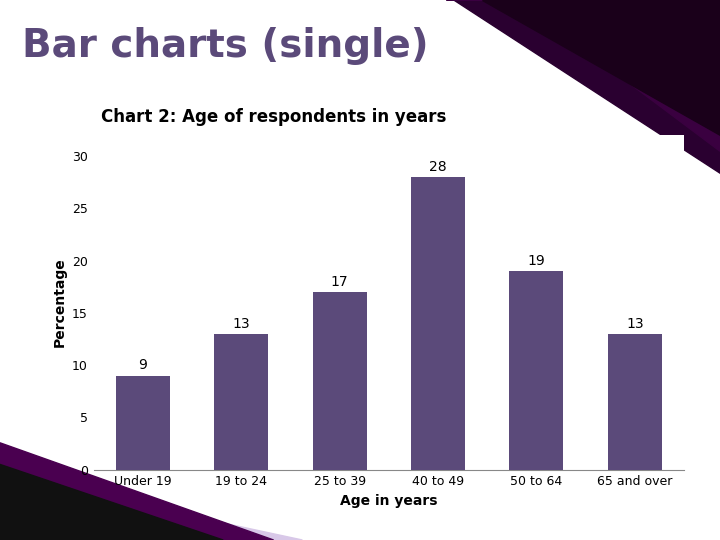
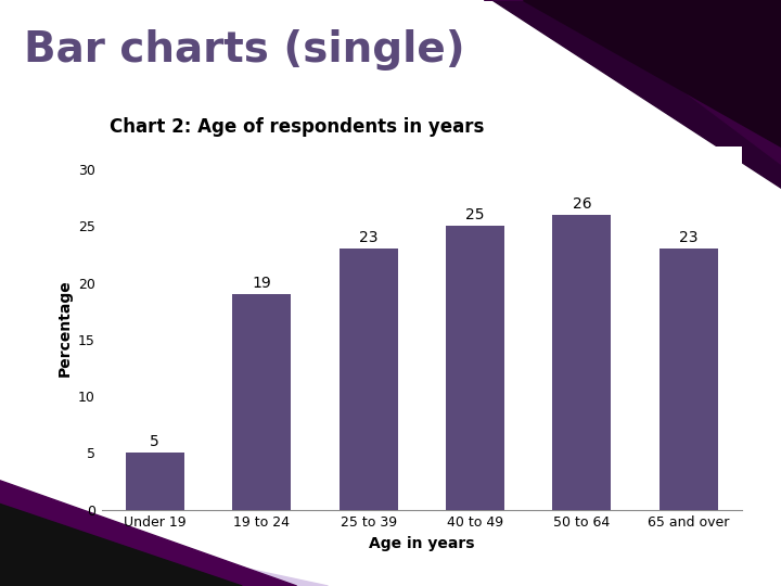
Under 19: 9 -> 5
19 to 24: 13 -> 19
25 to 39: 17 -> 23
40 to 49: 28 -> 25
50 to 64: 19 -> 26
65 and over: 13 -> 23
